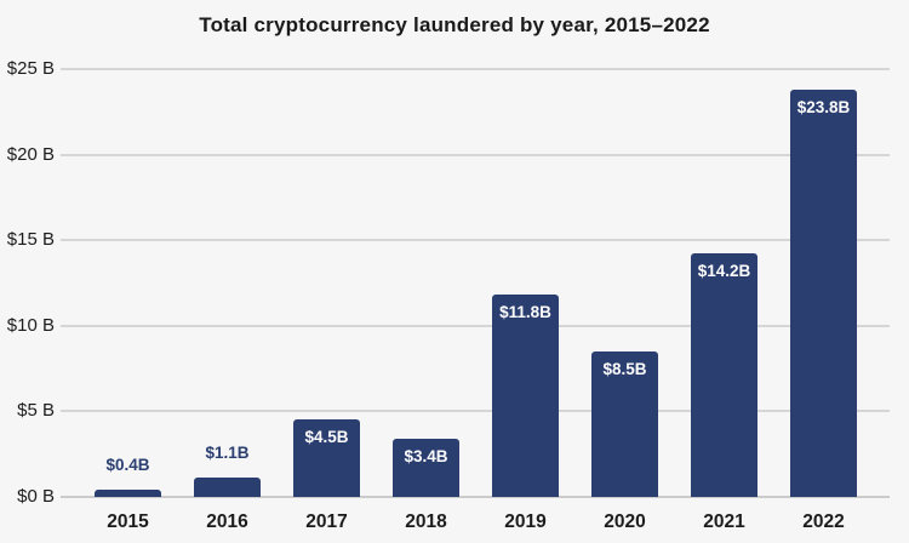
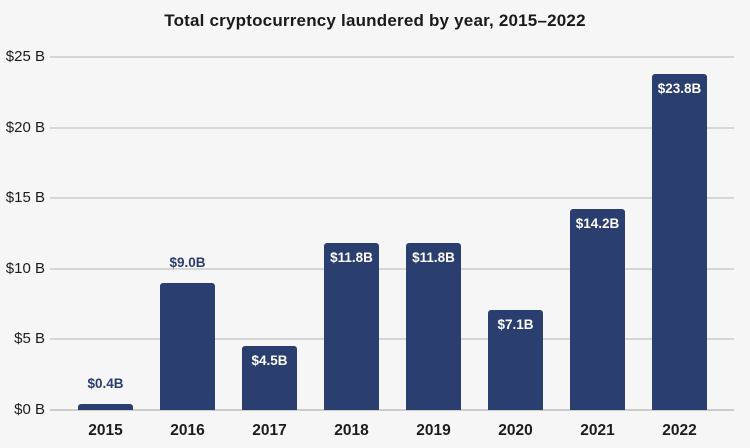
2016: $1.1B -> $9.0B
2018: $3.4B -> $11.8B
2020: $8.5B -> $7.1B
